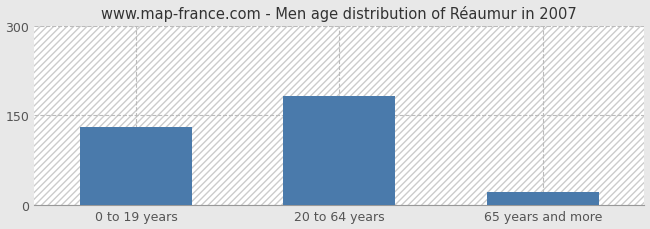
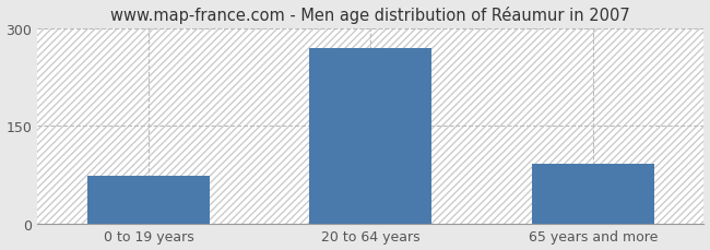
0 to 19 years: 130 -> 74
20 to 64 years: 182 -> 270
65 years and more: 22 -> 92
